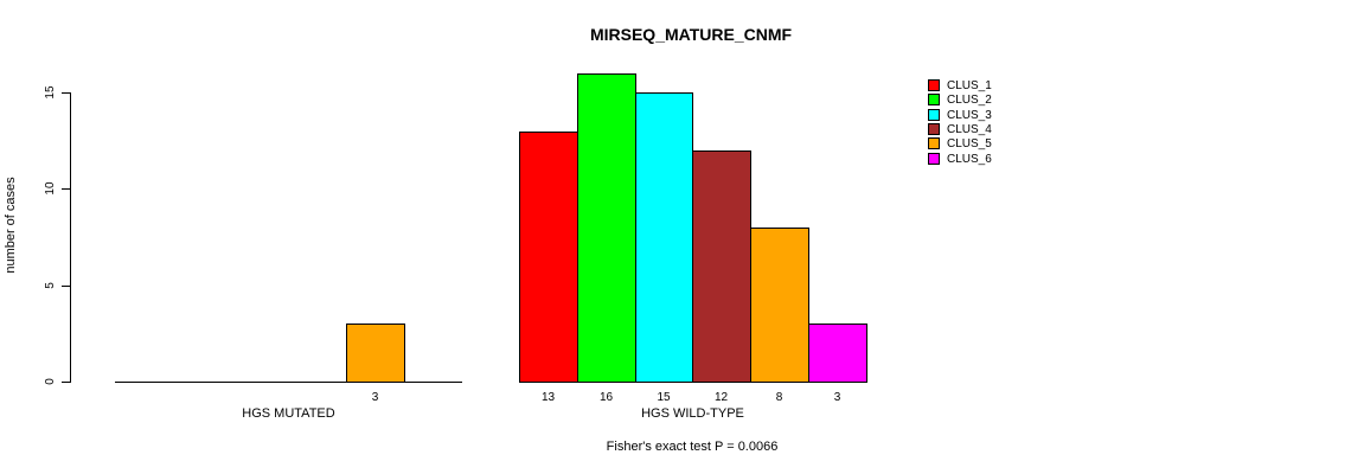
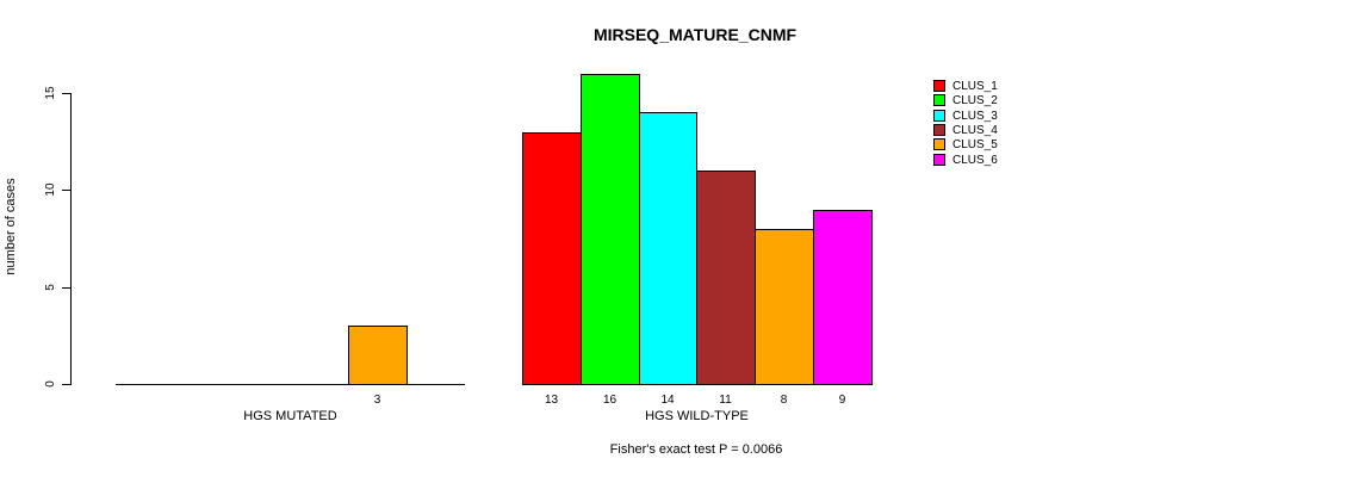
CLUS_3/HGS WILD-TYPE: 15 -> 14
CLUS_4/HGS WILD-TYPE: 12 -> 11
CLUS_6/HGS WILD-TYPE: 3 -> 9
